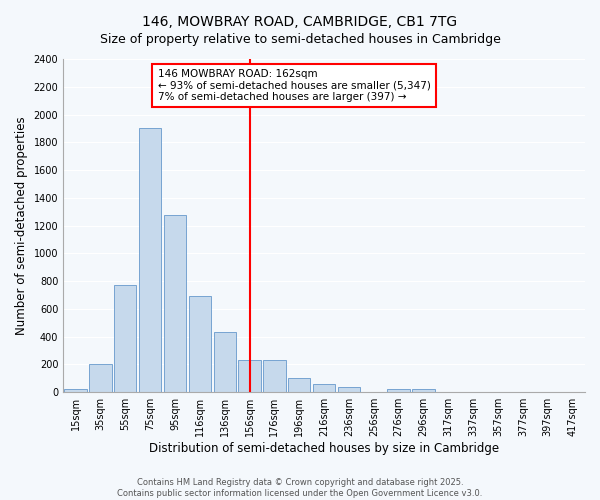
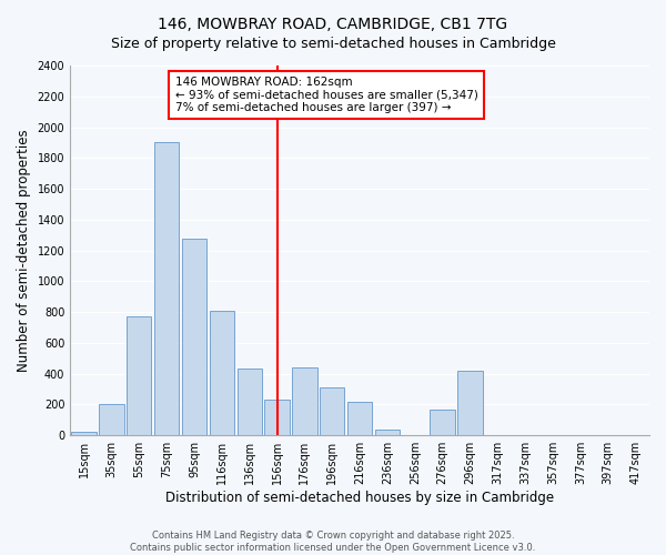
116sqm: 690 -> 810
176sqm: 230 -> 440
196sqm: 100 -> 310
216sqm: 60 -> 220
276sqm: 20 -> 170
296sqm: 20 -> 420
